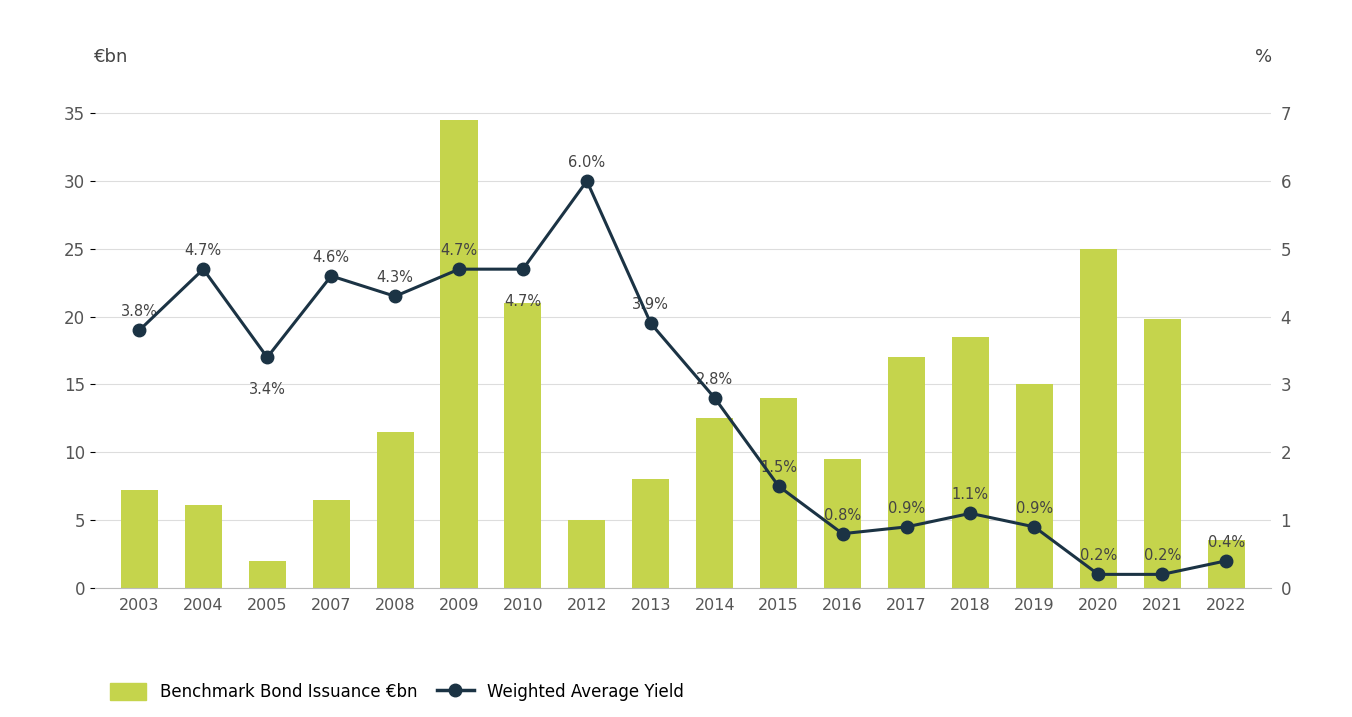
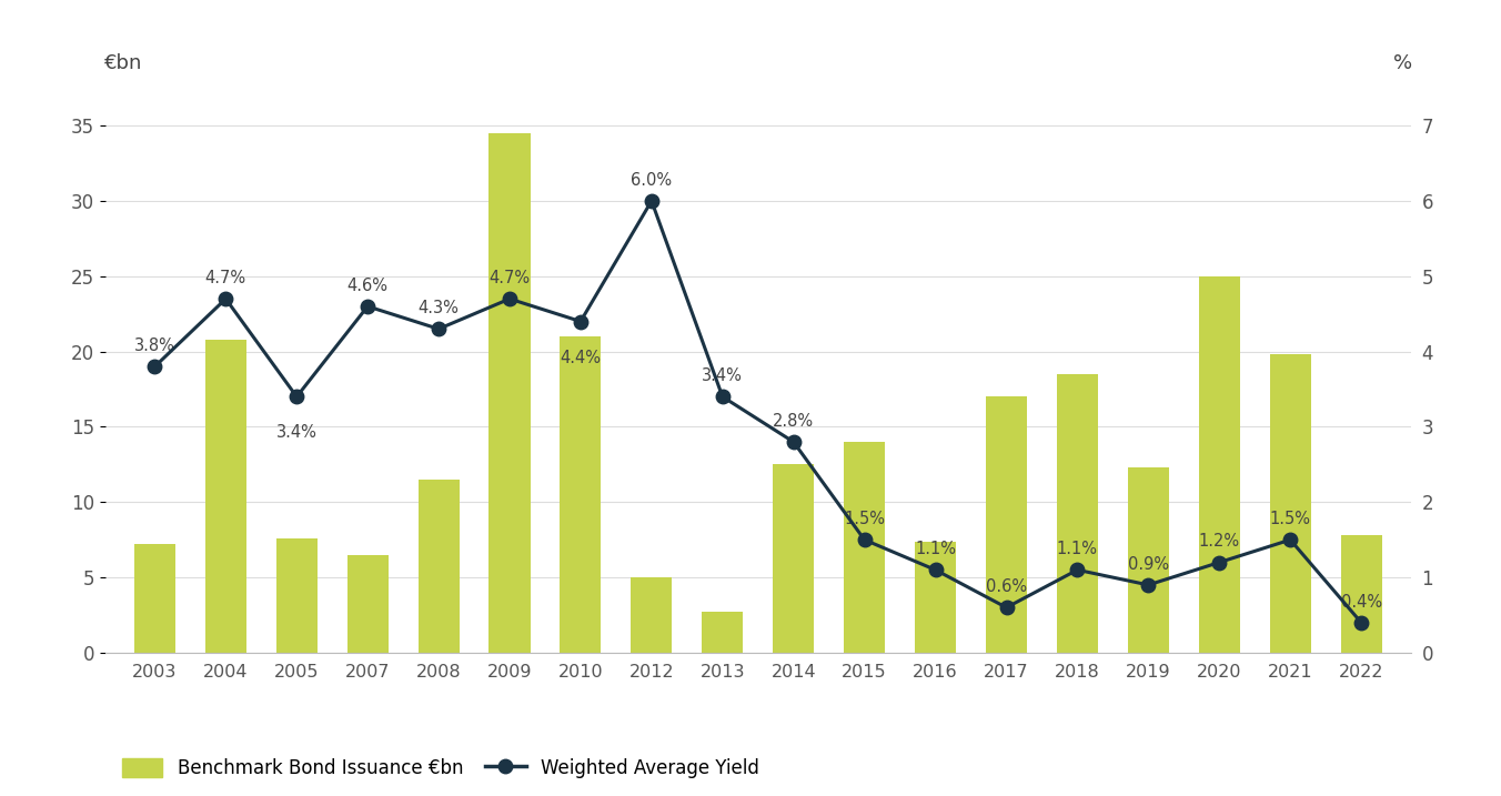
Benchmark Bond Issuance €bn/2004: 6.1 -> 20.8
Benchmark Bond Issuance €bn/2005: 2.0 -> 7.6
Weighted Average Yield/2010: 4.7% -> 4.4%
Benchmark Bond Issuance €bn/2013: 8.0 -> 2.7
Weighted Average Yield/2013: 3.9% -> 3.4%
Benchmark Bond Issuance €bn/2016: 9.5 -> 7.4
Weighted Average Yield/2016: 0.8% -> 1.1%
Weighted Average Yield/2017: 0.9% -> 0.6%
Benchmark Bond Issuance €bn/2019: 15.0 -> 12.3
Weighted Average Yield/2020: 0.2% -> 1.2%
Weighted Average Yield/2021: 0.2% -> 1.5%
Benchmark Bond Issuance €bn/2022: 3.5 -> 7.8
